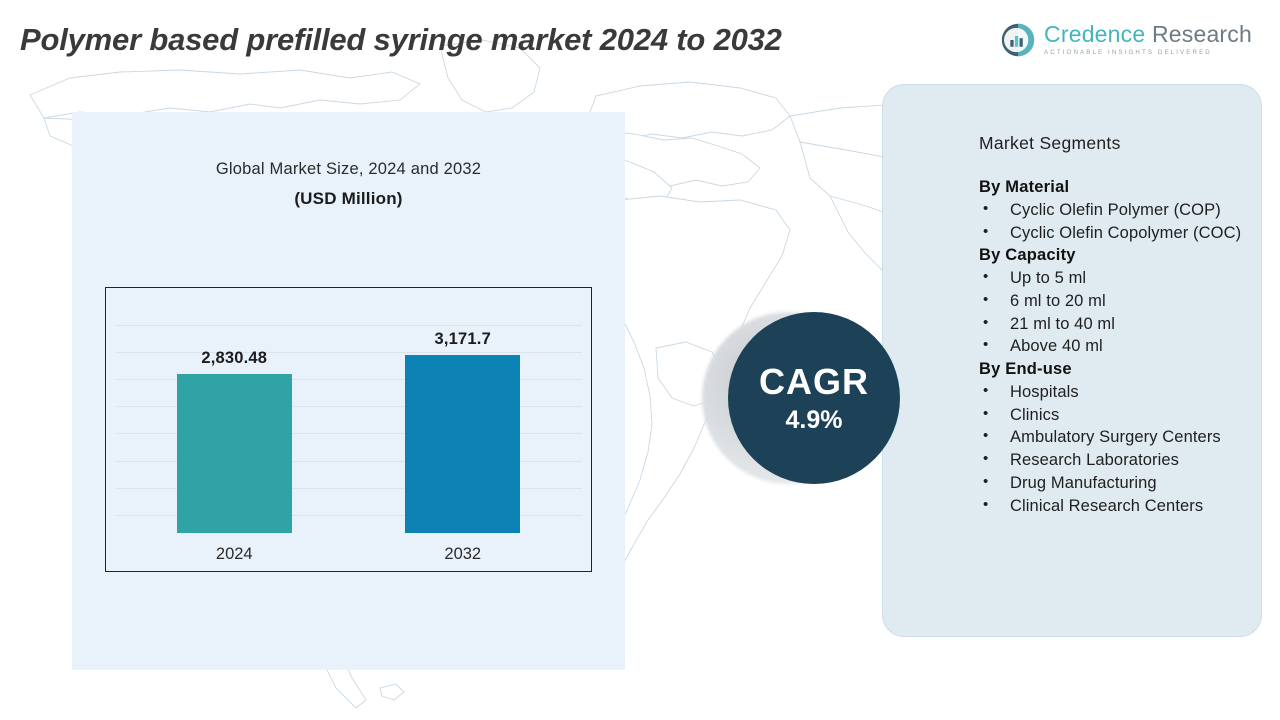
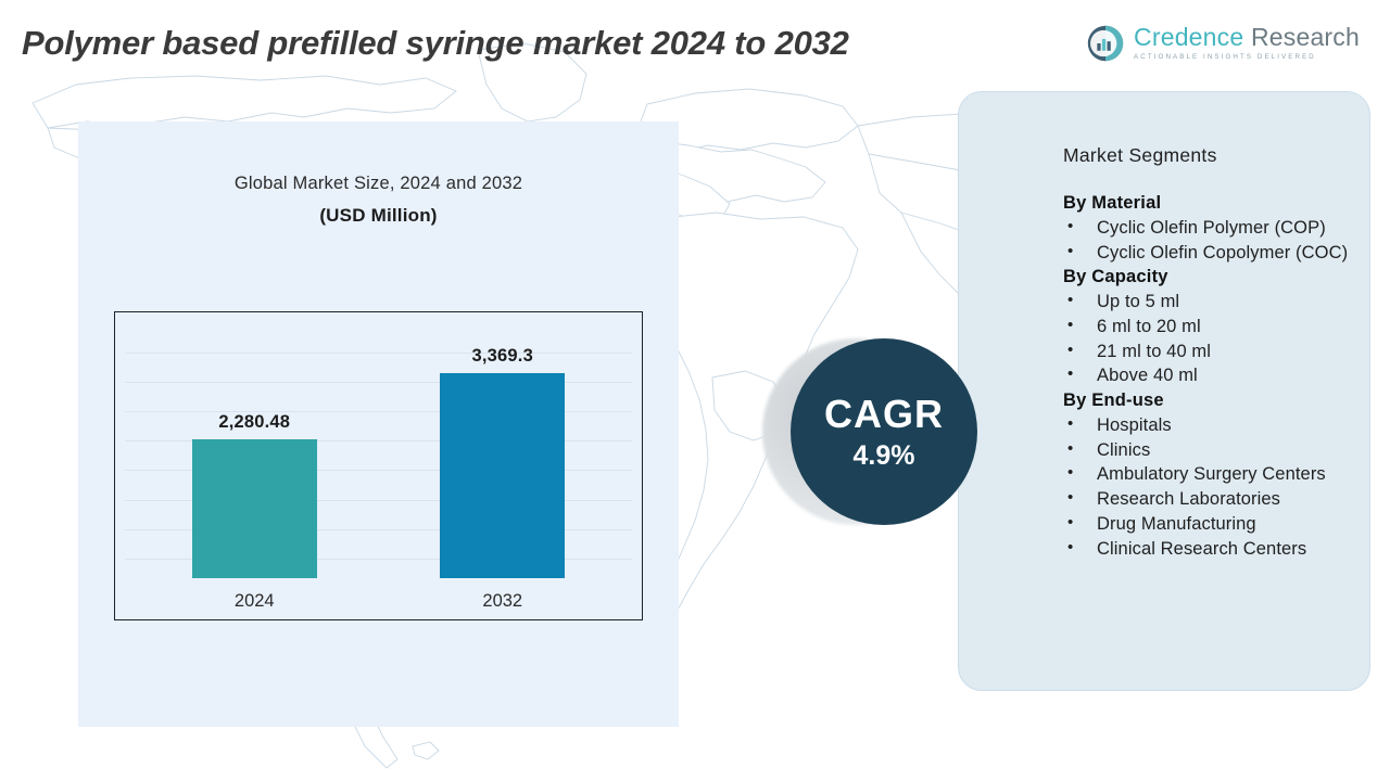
2024: 2,830.48 -> 2,280.48
2032: 3,171.7 -> 3,369.3
